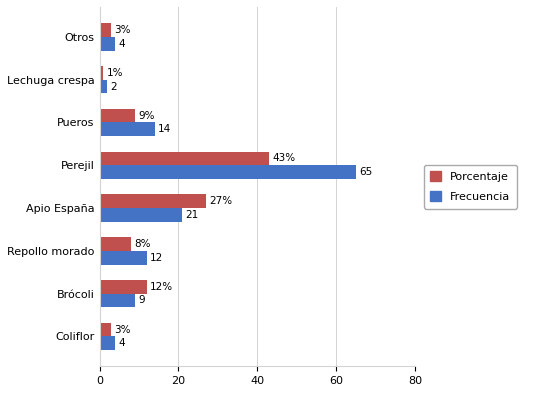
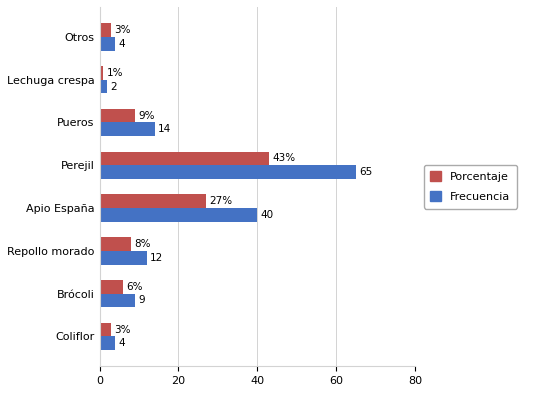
Frecuencia/Apio España: 21 -> 40
Porcentaje/Brócoli: 12% -> 6%
